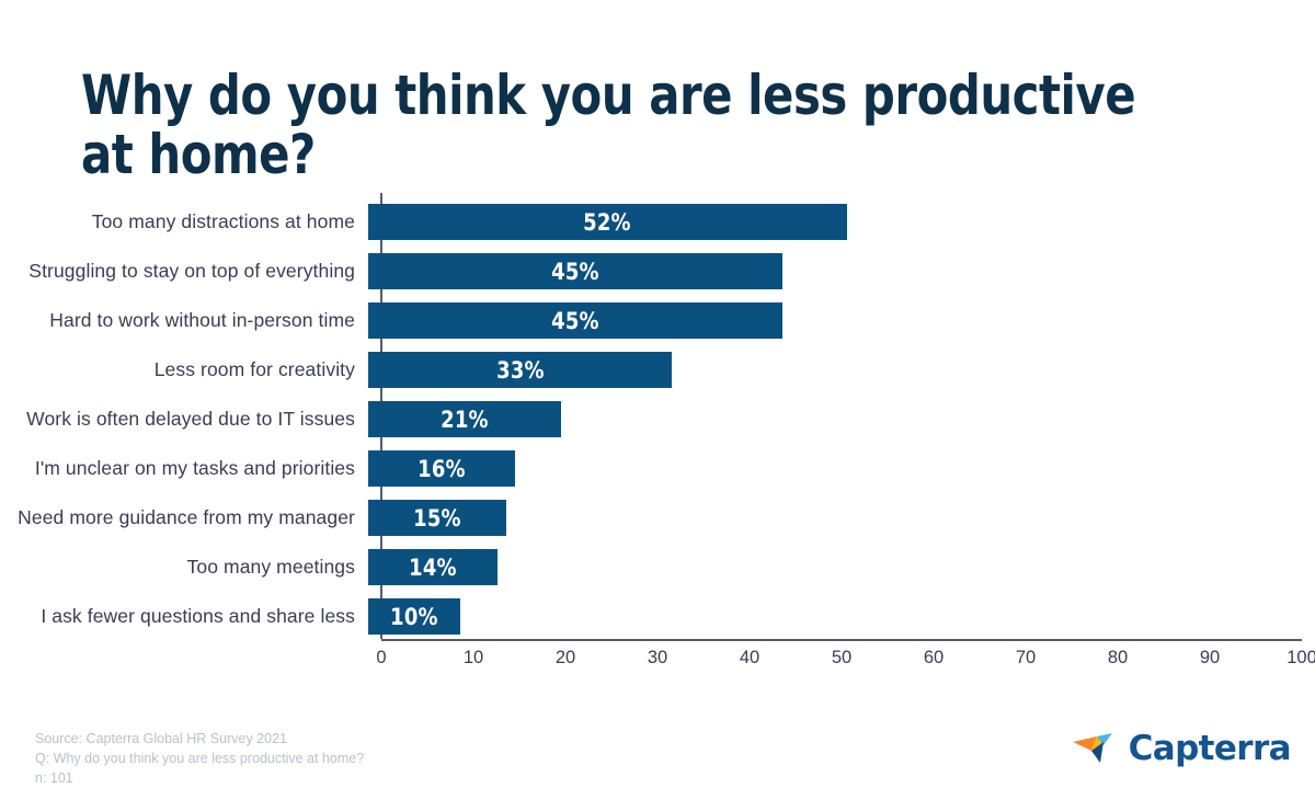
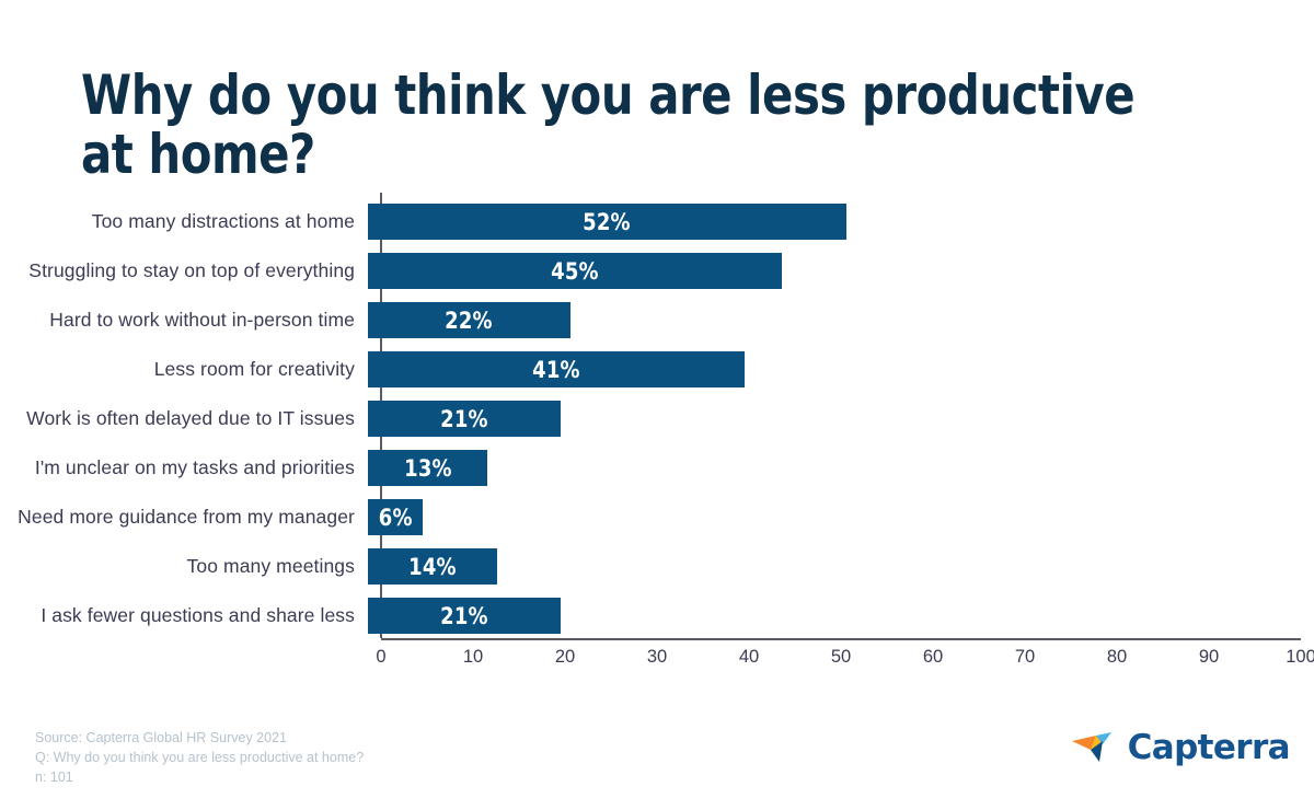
Hard to work without in-person time: 45% -> 22%
Less room for creativity: 33% -> 41%
I'm unclear on my tasks and priorities: 16% -> 13%
Need more guidance from my manager: 15% -> 6%
I ask fewer questions and share less: 10% -> 21%
